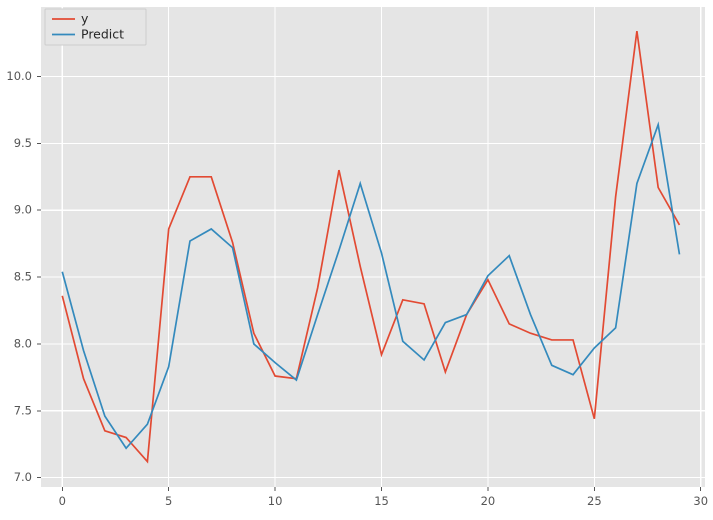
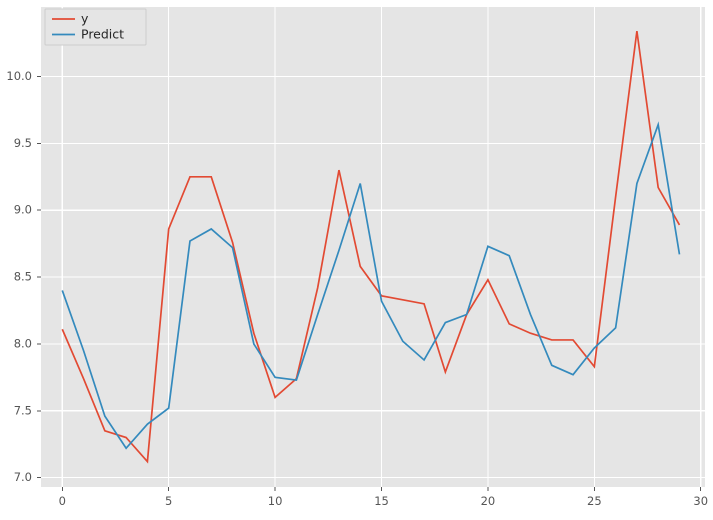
y/0: 8.36 -> 8.11
Predict/0: 8.54 -> 8.40
Predict/5: 7.83 -> 7.52
y/10: 7.76 -> 7.60
Predict/10: 7.86 -> 7.75
y/15: 7.92 -> 8.36
Predict/15: 8.68 -> 8.32
Predict/20: 8.51 -> 8.73
y/25: 7.44 -> 7.83
